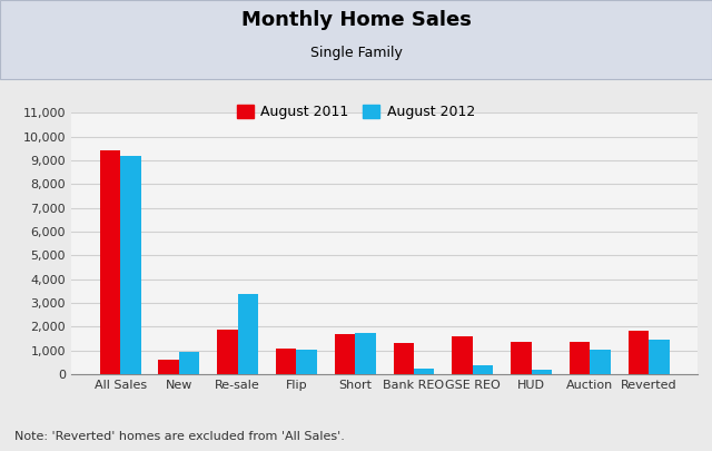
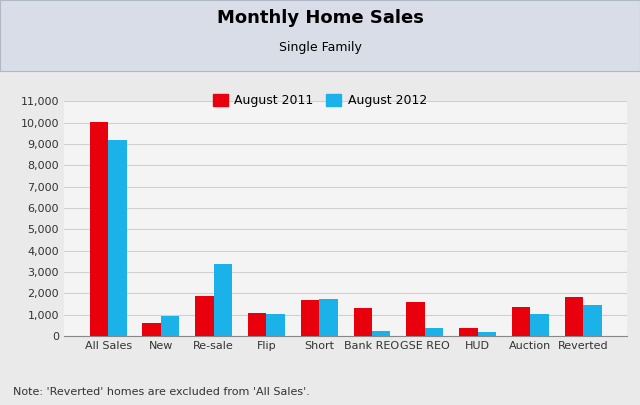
August 2011/All Sales: 9,400 -> 10,050
August 2011/HUD: 1,350 -> 400
